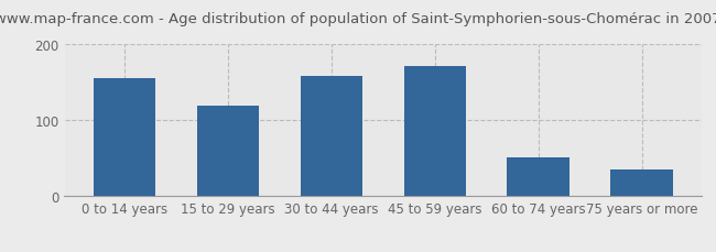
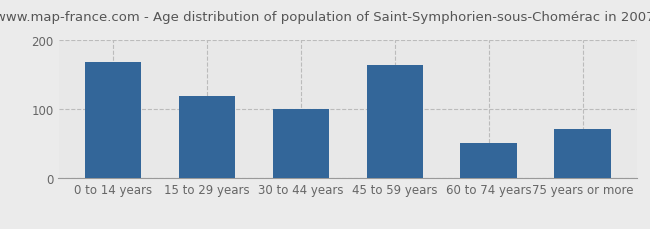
0 to 14 years: 155 -> 168
30 to 44 years: 158 -> 100
45 to 59 years: 172 -> 164
75 years or more: 35 -> 72
